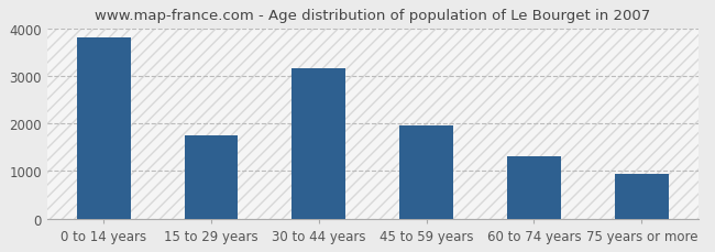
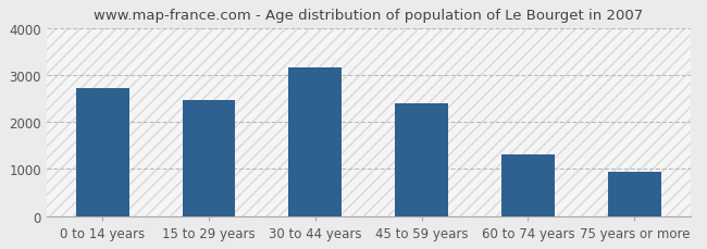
0 to 14 years: 3800 -> 2730
15 to 29 years: 1750 -> 2470
45 to 59 years: 1950 -> 2390
